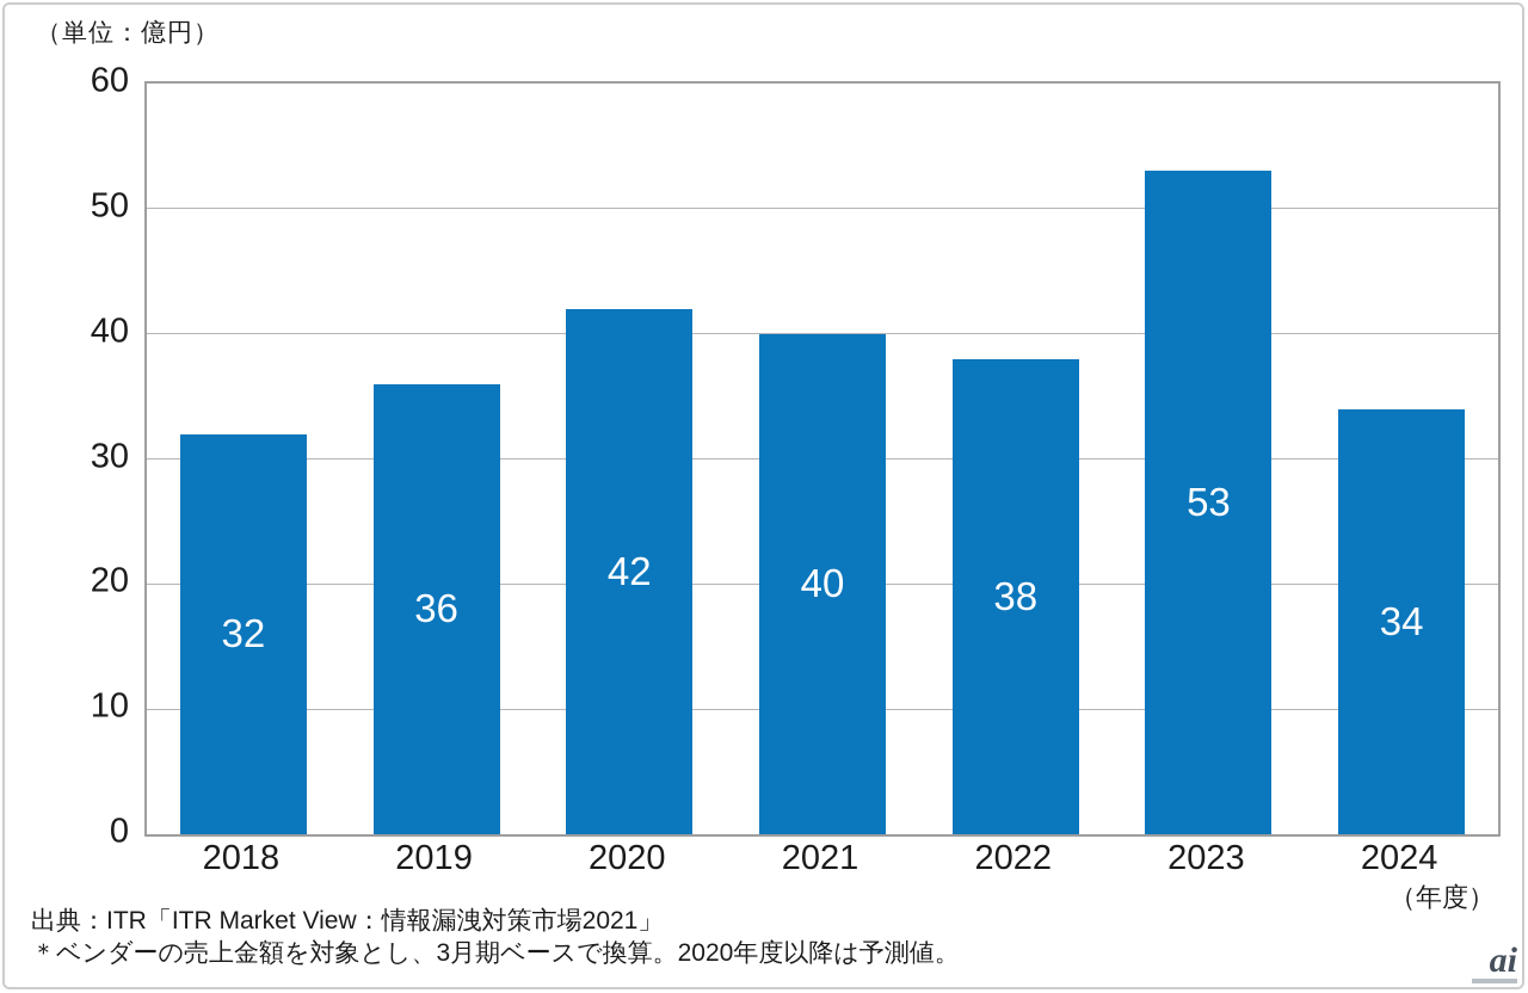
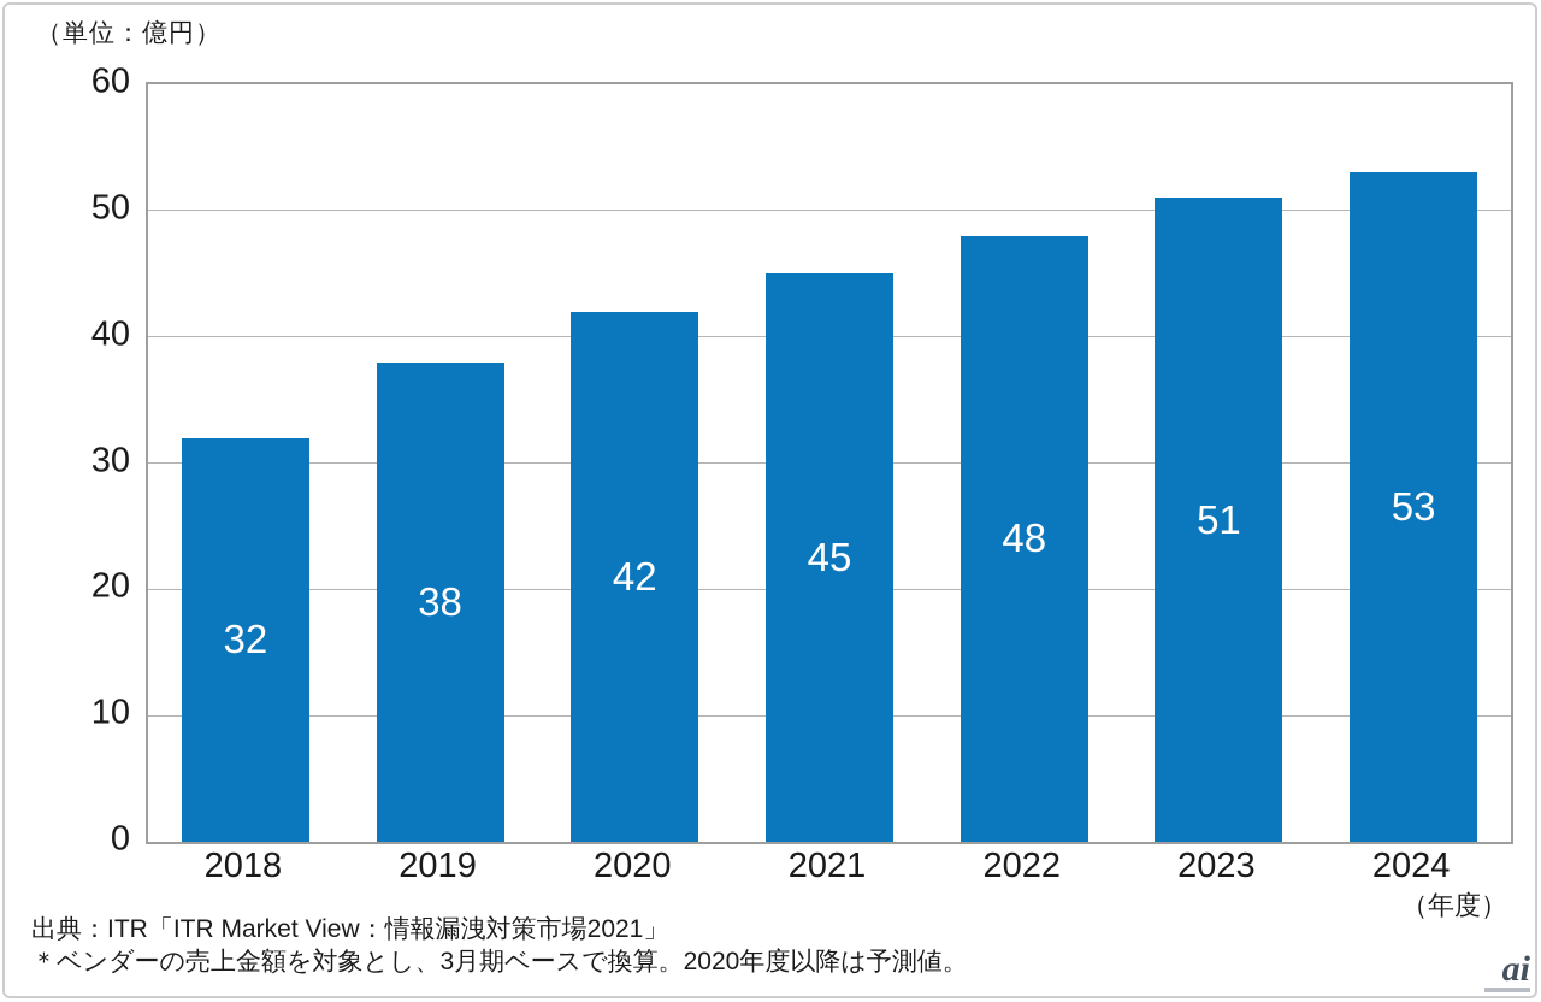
2019: 36 -> 38
2021: 40 -> 45
2022: 38 -> 48
2023: 53 -> 51
2024: 34 -> 53
